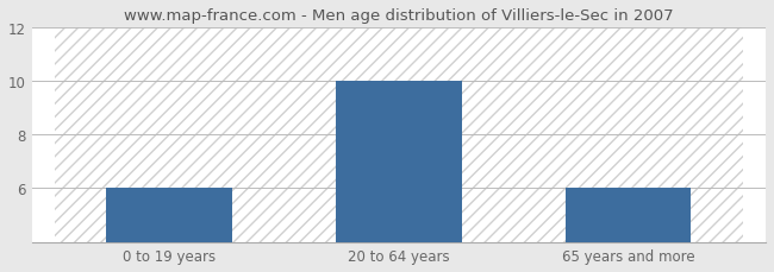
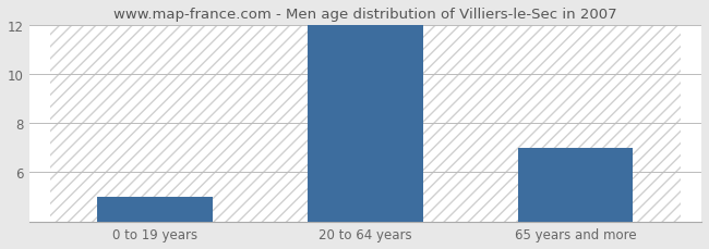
0 to 19 years: 6 -> 5
20 to 64 years: 10 -> 12
65 years and more: 6 -> 7
